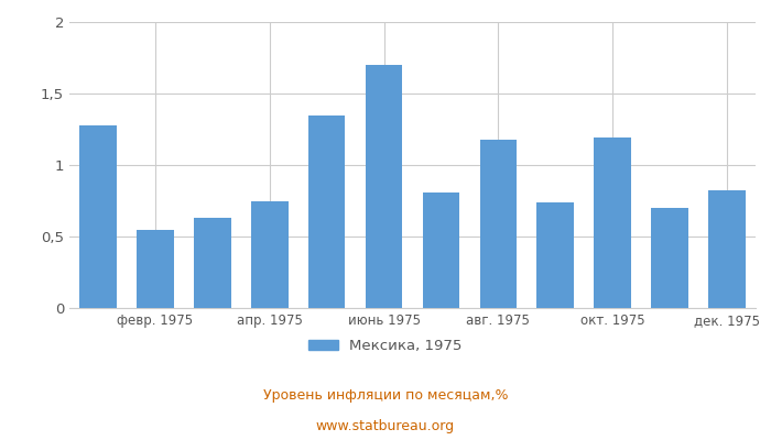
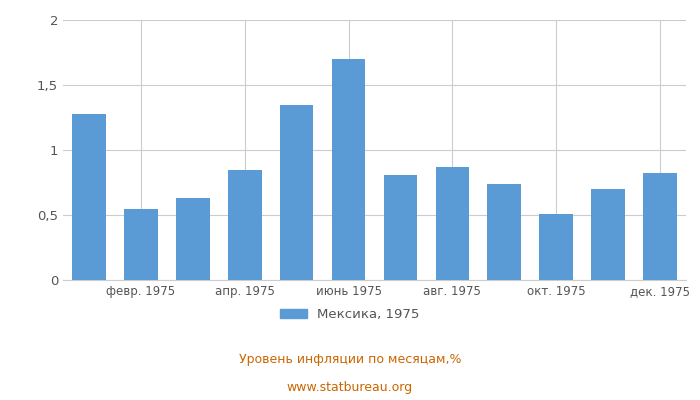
апр. 1975: 0,75 -> 0,85
авг. 1975: 1,18 -> 0,87
окт. 1975: 1,19 -> 0,51
